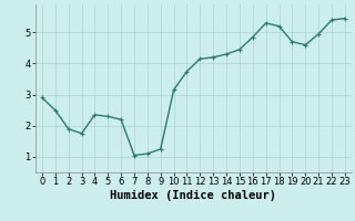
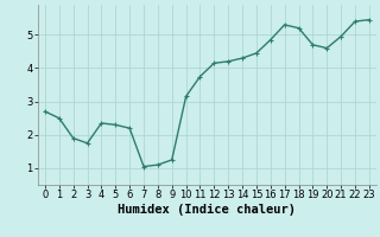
0: 2.90 -> 2.70
